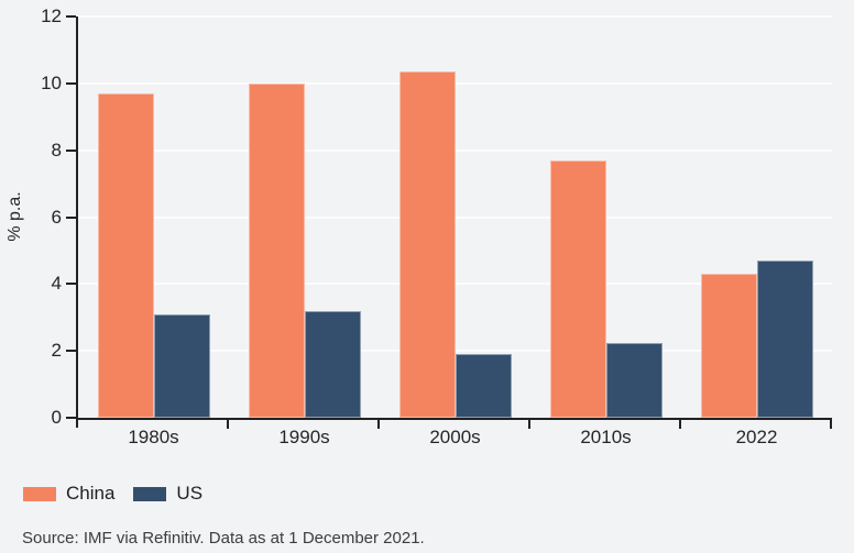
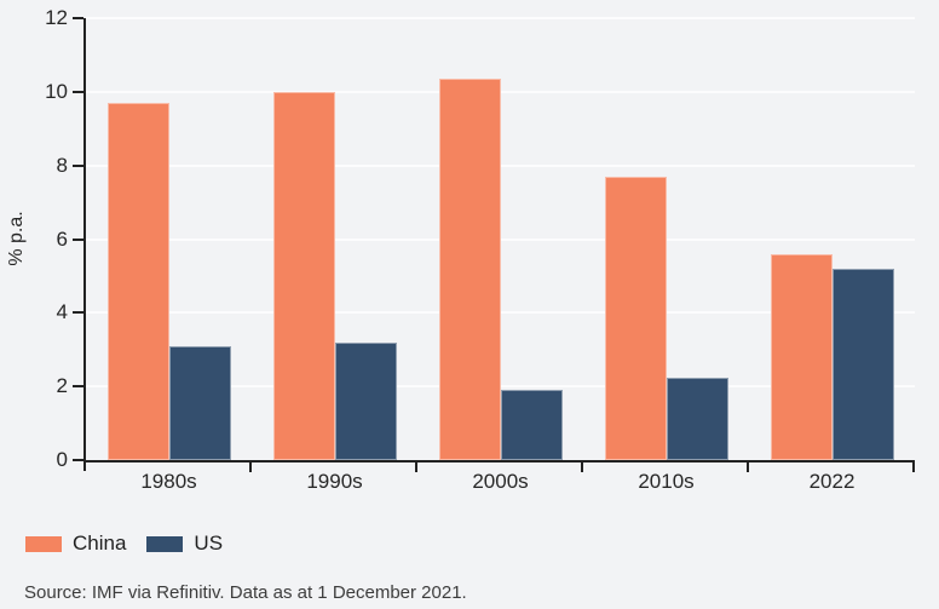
China/2022: 4.3 -> 5.6
US/2022: 4.7 -> 5.2
